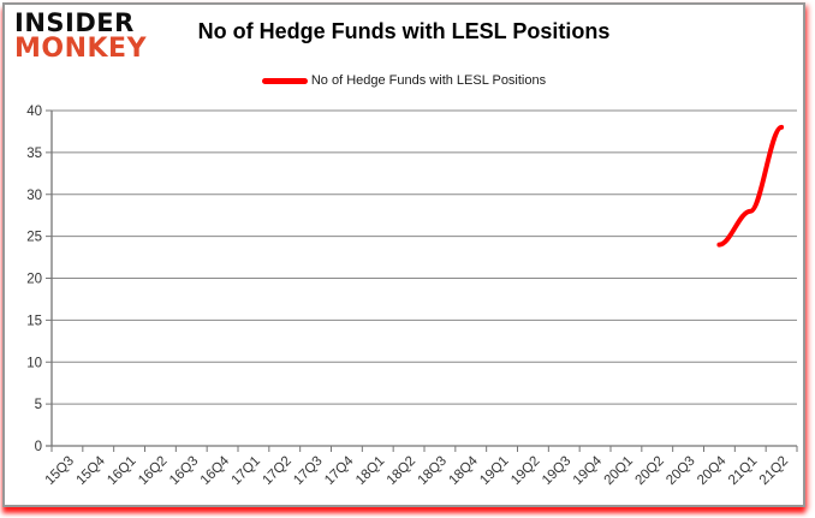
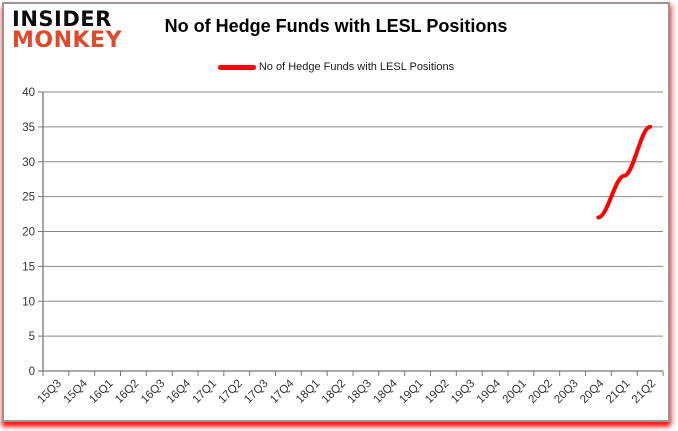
20Q4: 24 -> 22
21Q2: 38 -> 35
